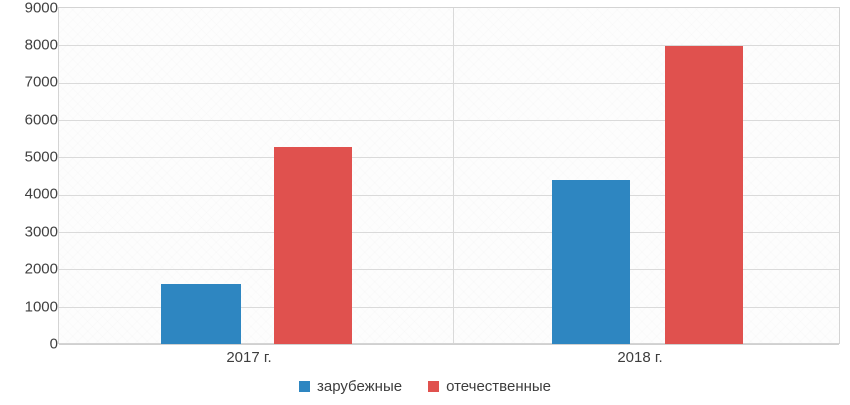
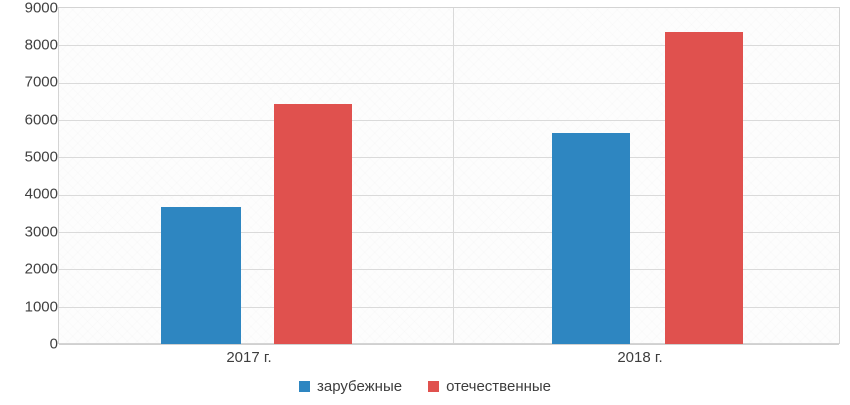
зарубежные/2017 г.: 1600 -> 3700
отечественные/2017 г.: 5300 -> 6400
зарубежные/2018 г.: 4400 -> 5700
отечественные/2018 г.: 8000 -> 8400
